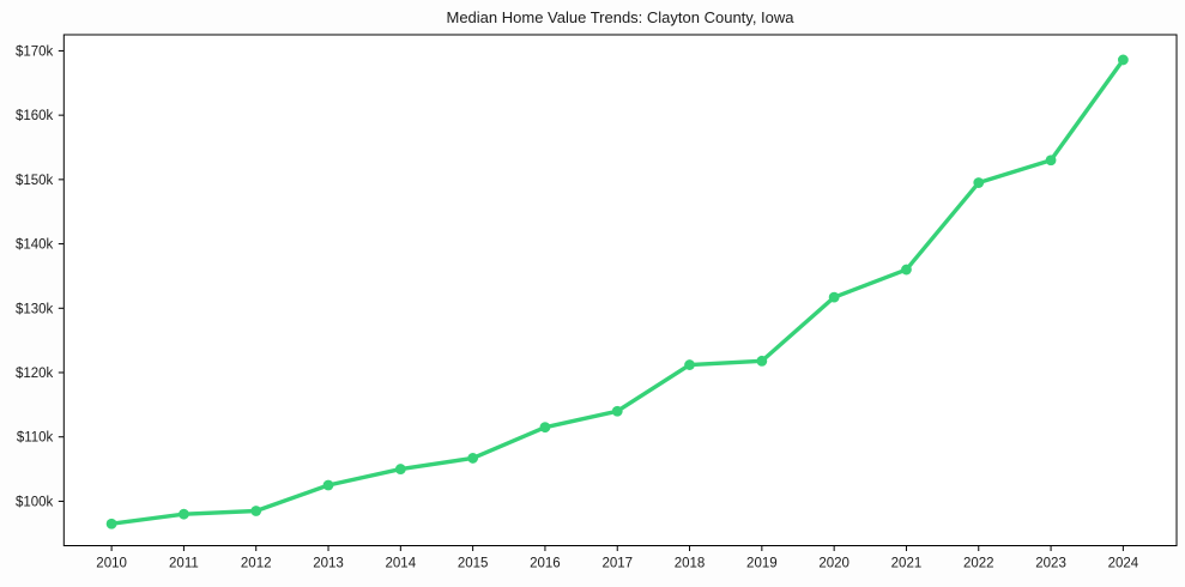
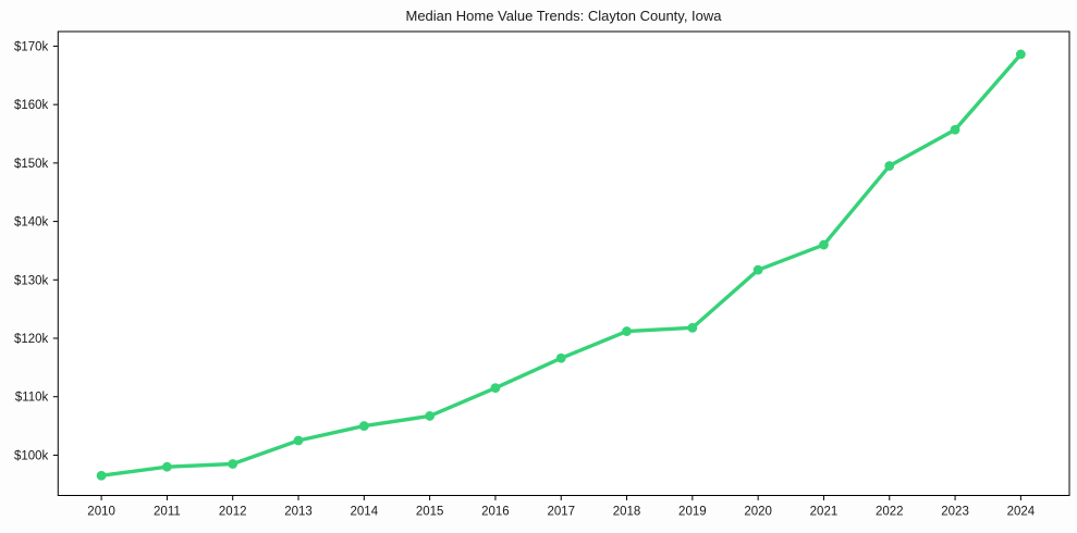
2017: $114k -> $117k
2023: $153k -> $156k
